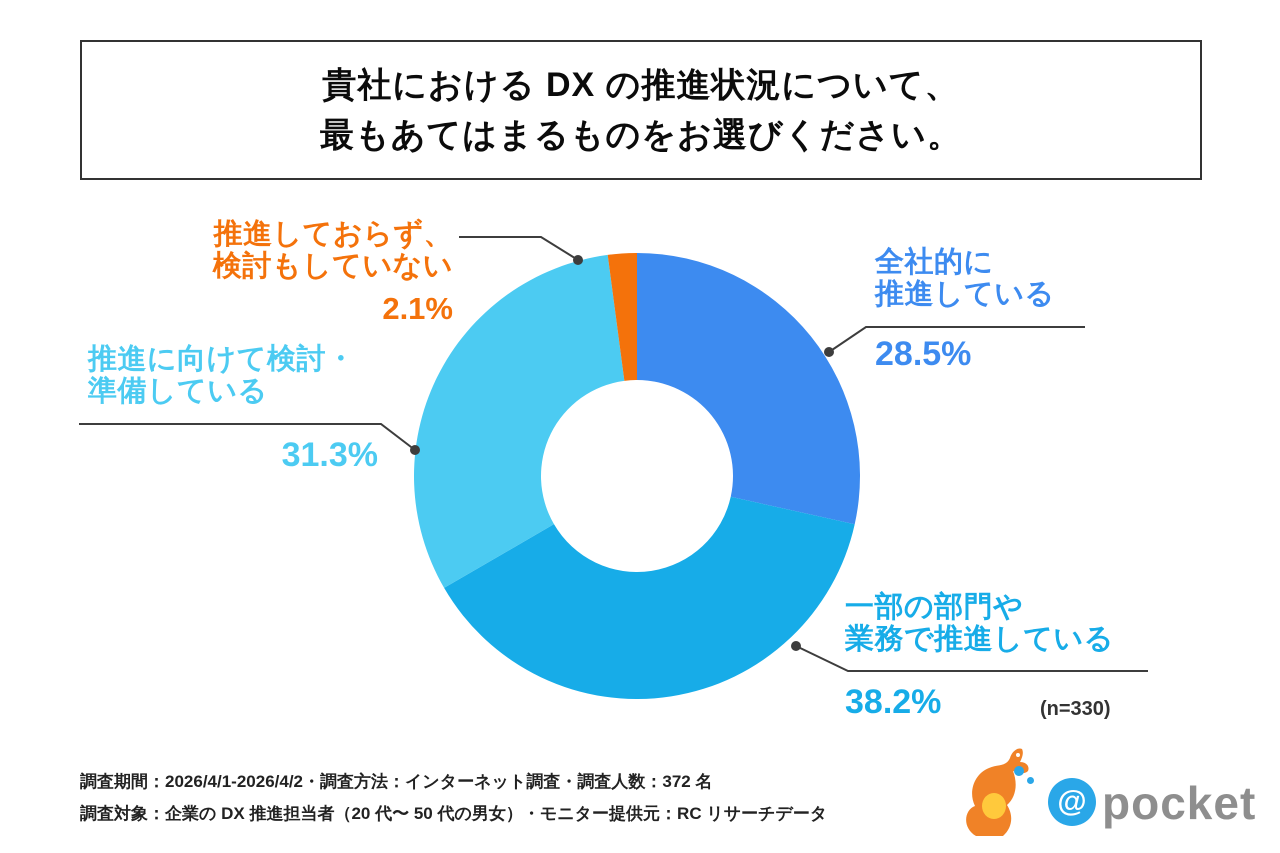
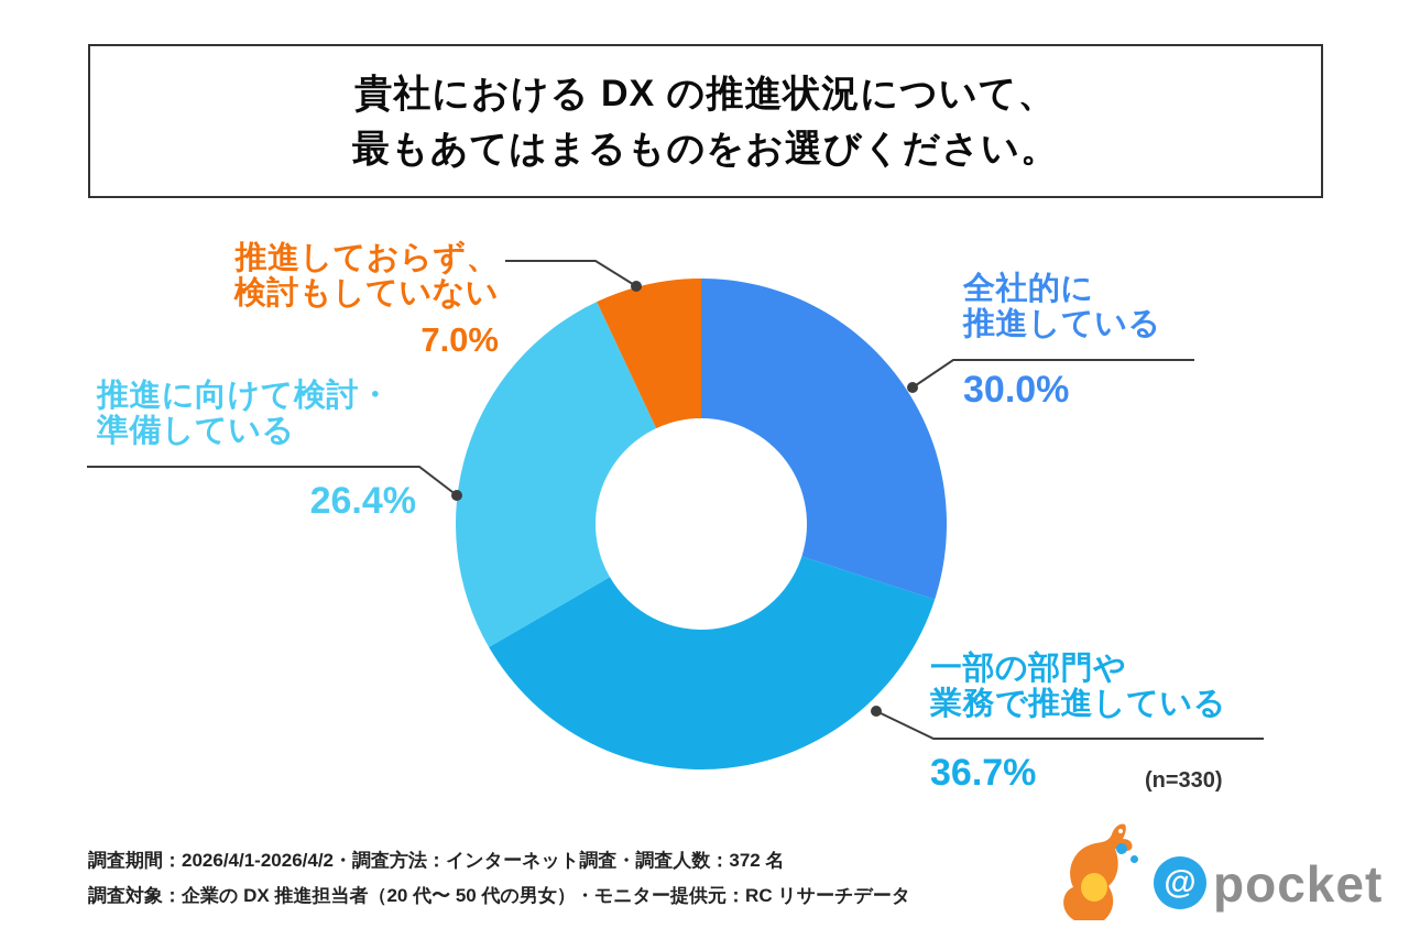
全社的に推進している: 28.5% -> 30.0%
一部の部門や業務で推進している: 38.2% -> 36.7%
推進に向けて検討・準備している: 31.3% -> 26.4%
推進しておらず、検討もしていない: 2.1% -> 7.0%
